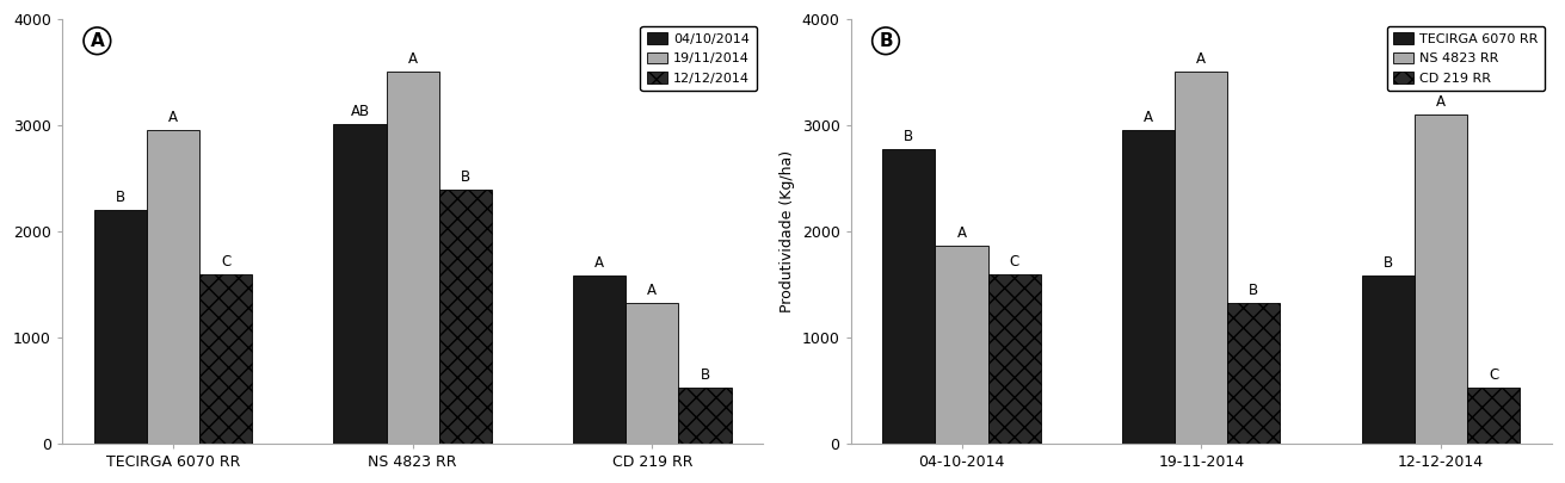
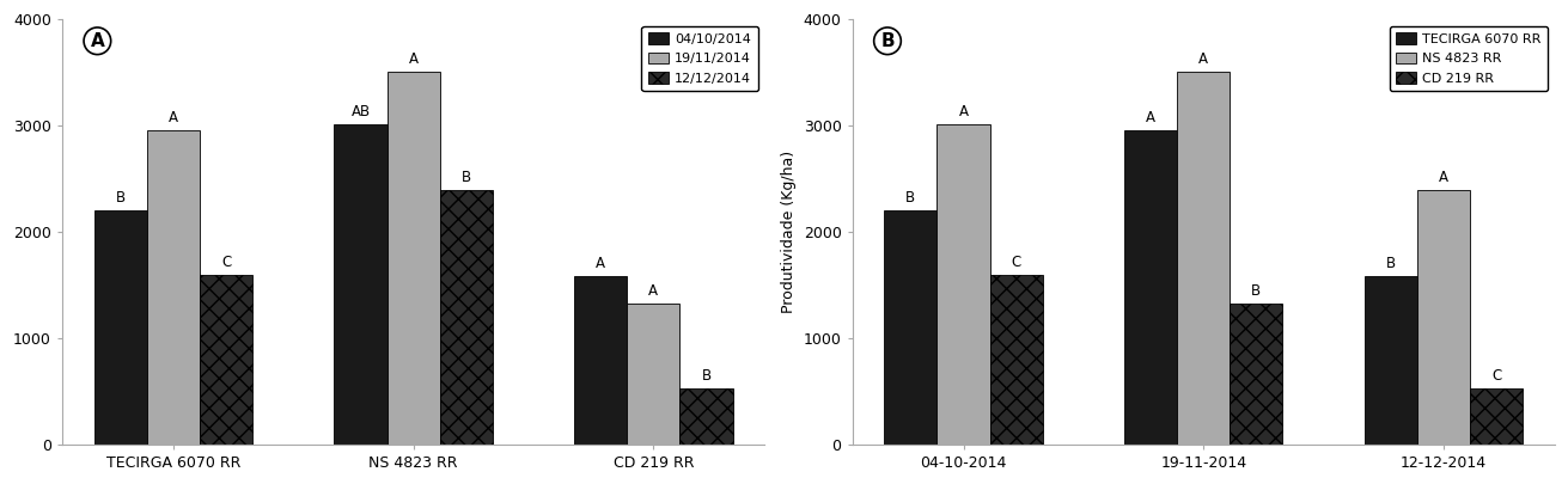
TECIRGA 6070 RR/04-10-2014: 2780 -> 2200
NS 4823 RR/04-10-2014: 1860 -> 3010
NS 4823 RR/12-12-2014: 3100 -> 2390
